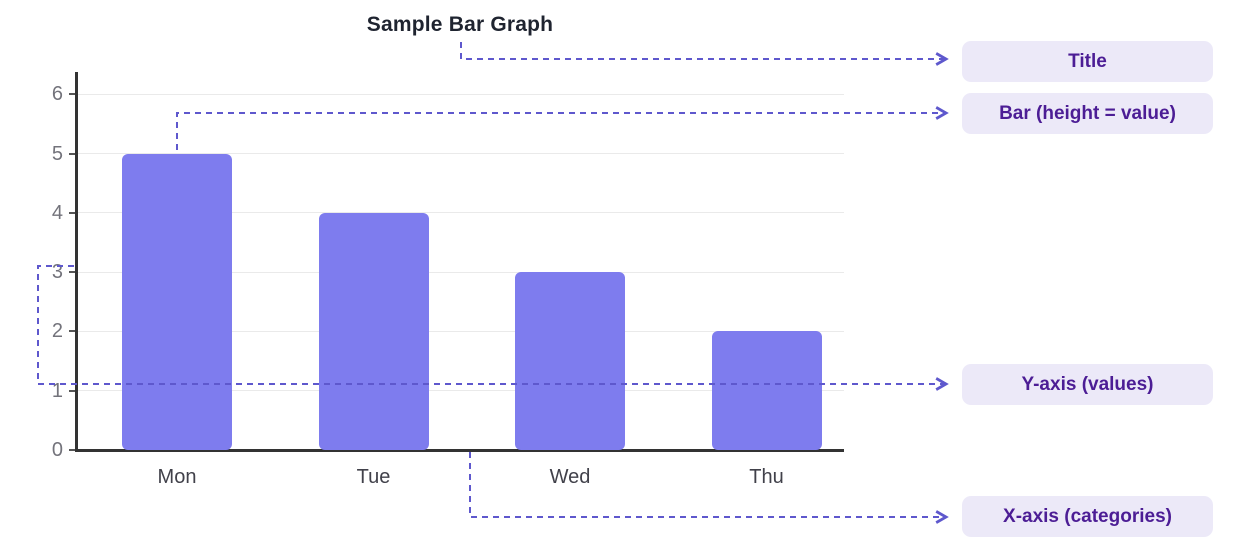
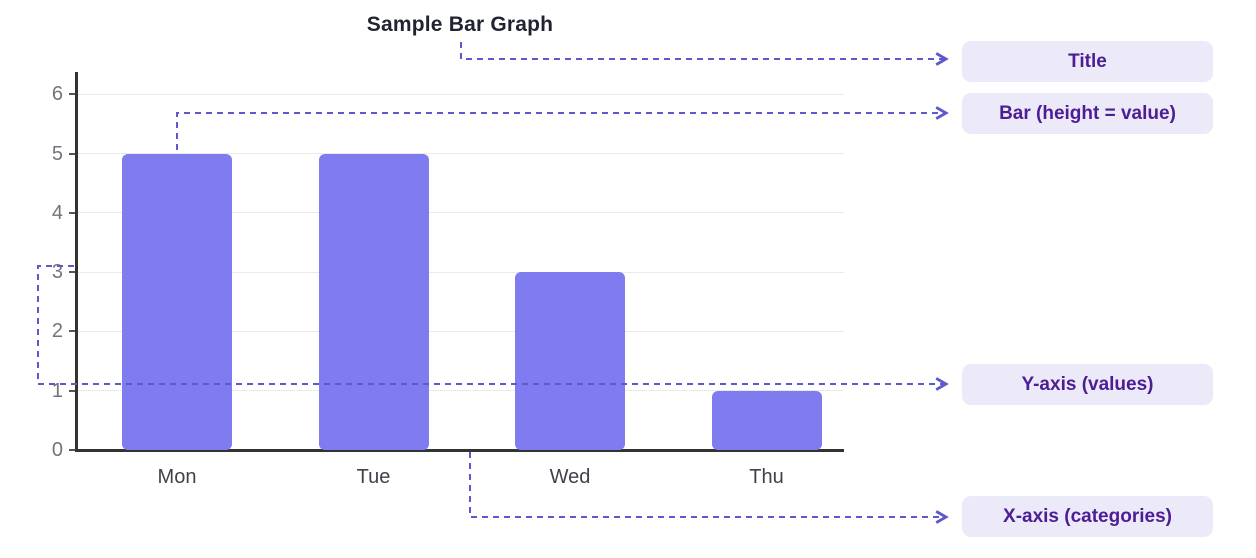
Tue: 4 -> 5
Thu: 2 -> 1
